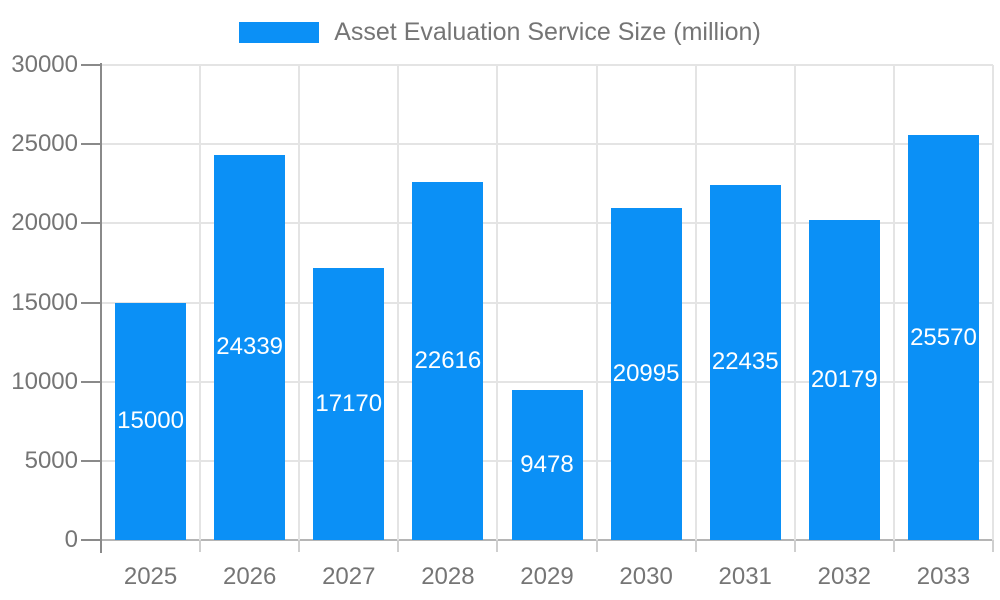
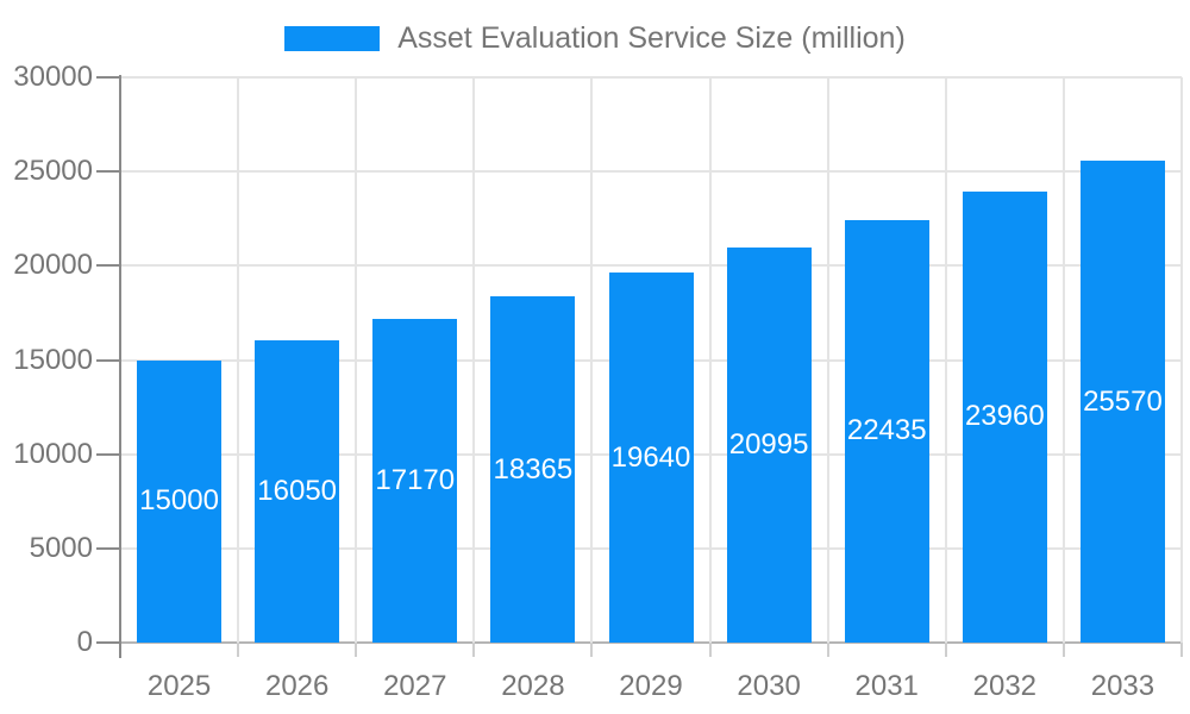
2026: 24339 -> 16050
2028: 22616 -> 18365
2029: 9478 -> 19640
2032: 20179 -> 23960
